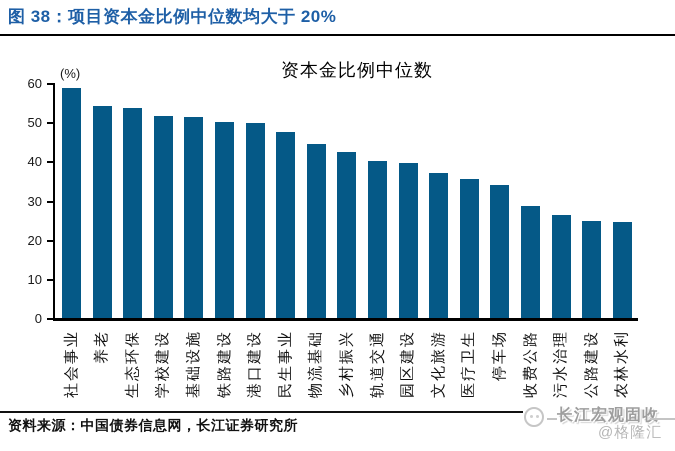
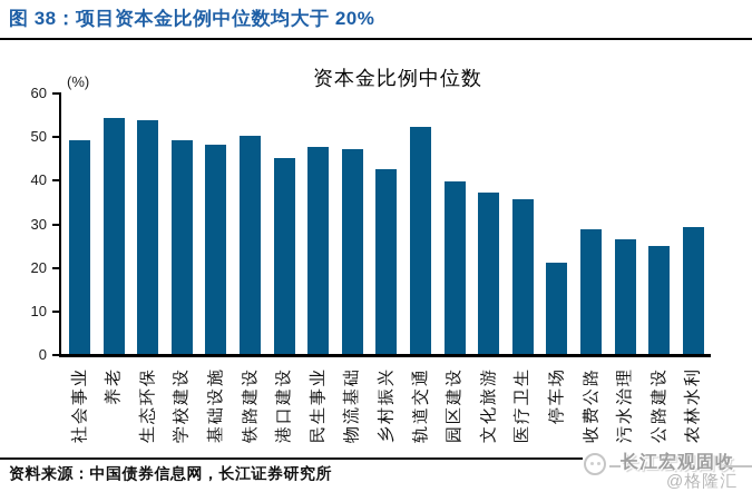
社会事业: 59 -> 49
学校建设: 52 -> 49
基础设施: 51 -> 48
港口建设: 50 -> 45
物流基础: 44 -> 47
轨道交通: 40 -> 52
停车场: 34 -> 21
农林水利: 24 -> 29
